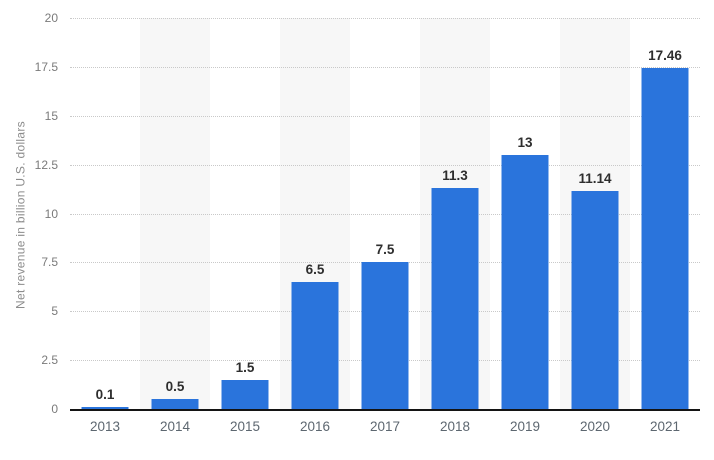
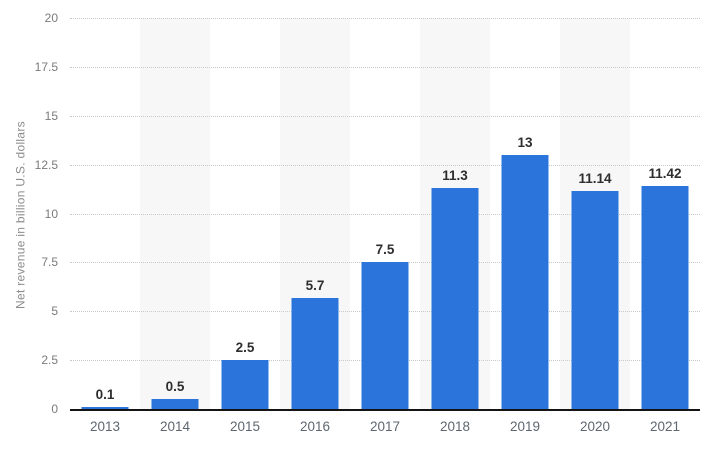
2015: 1.5 -> 2.5
2016: 6.5 -> 5.7
2021: 17.46 -> 11.42
